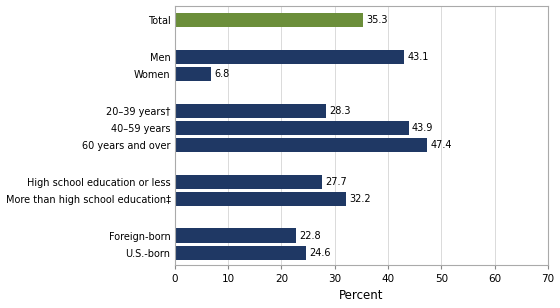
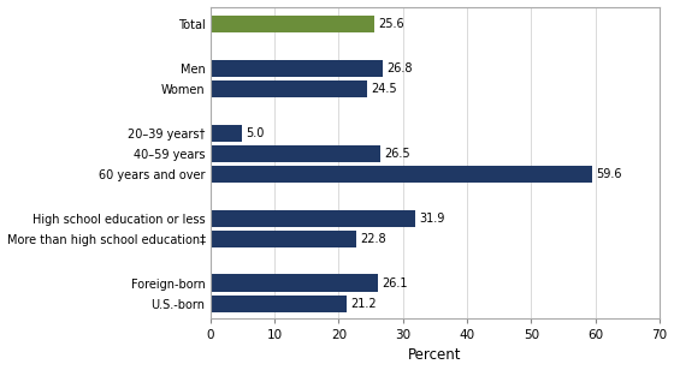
Total: 35.3 -> 25.6
Men: 43.1 -> 26.8
Women: 6.8 -> 24.5
20–39 years†: 28.3 -> 5.0
40–59 years: 43.9 -> 26.5
60 years and over: 47.4 -> 59.6
High school education or less: 27.7 -> 31.9
More than high school education‡: 32.2 -> 22.8
Foreign-born: 22.8 -> 26.1
U.S.-born: 24.6 -> 21.2
